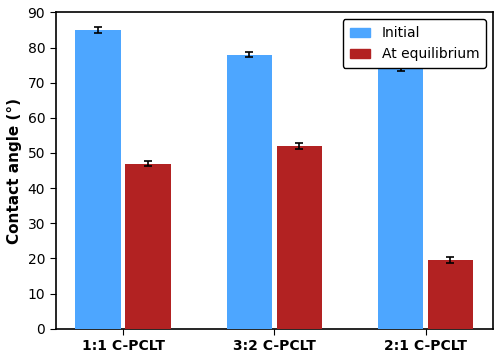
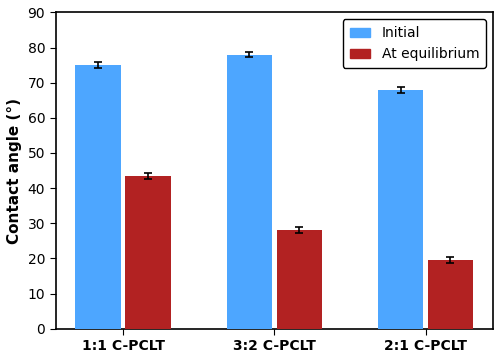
Initial/1:1 C-PCLT: 85 -> 75
At equilibrium/1:1 C-PCLT: 47.0 -> 43.5
At equilibrium/3:2 C-PCLT: 52.0 -> 28.0
Initial/2:1 C-PCLT: 74 -> 68
